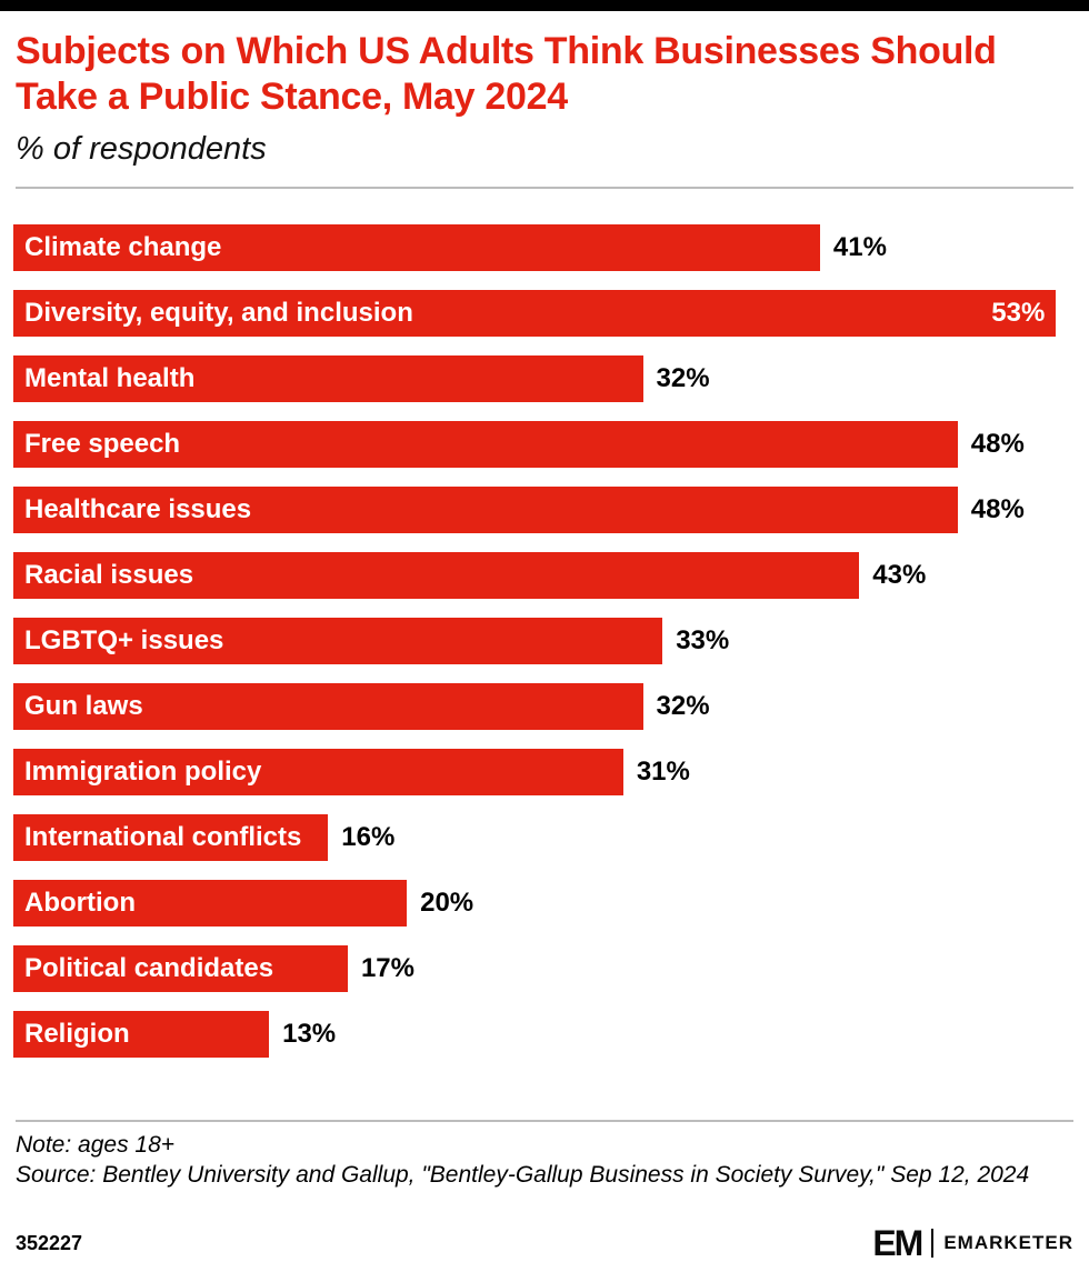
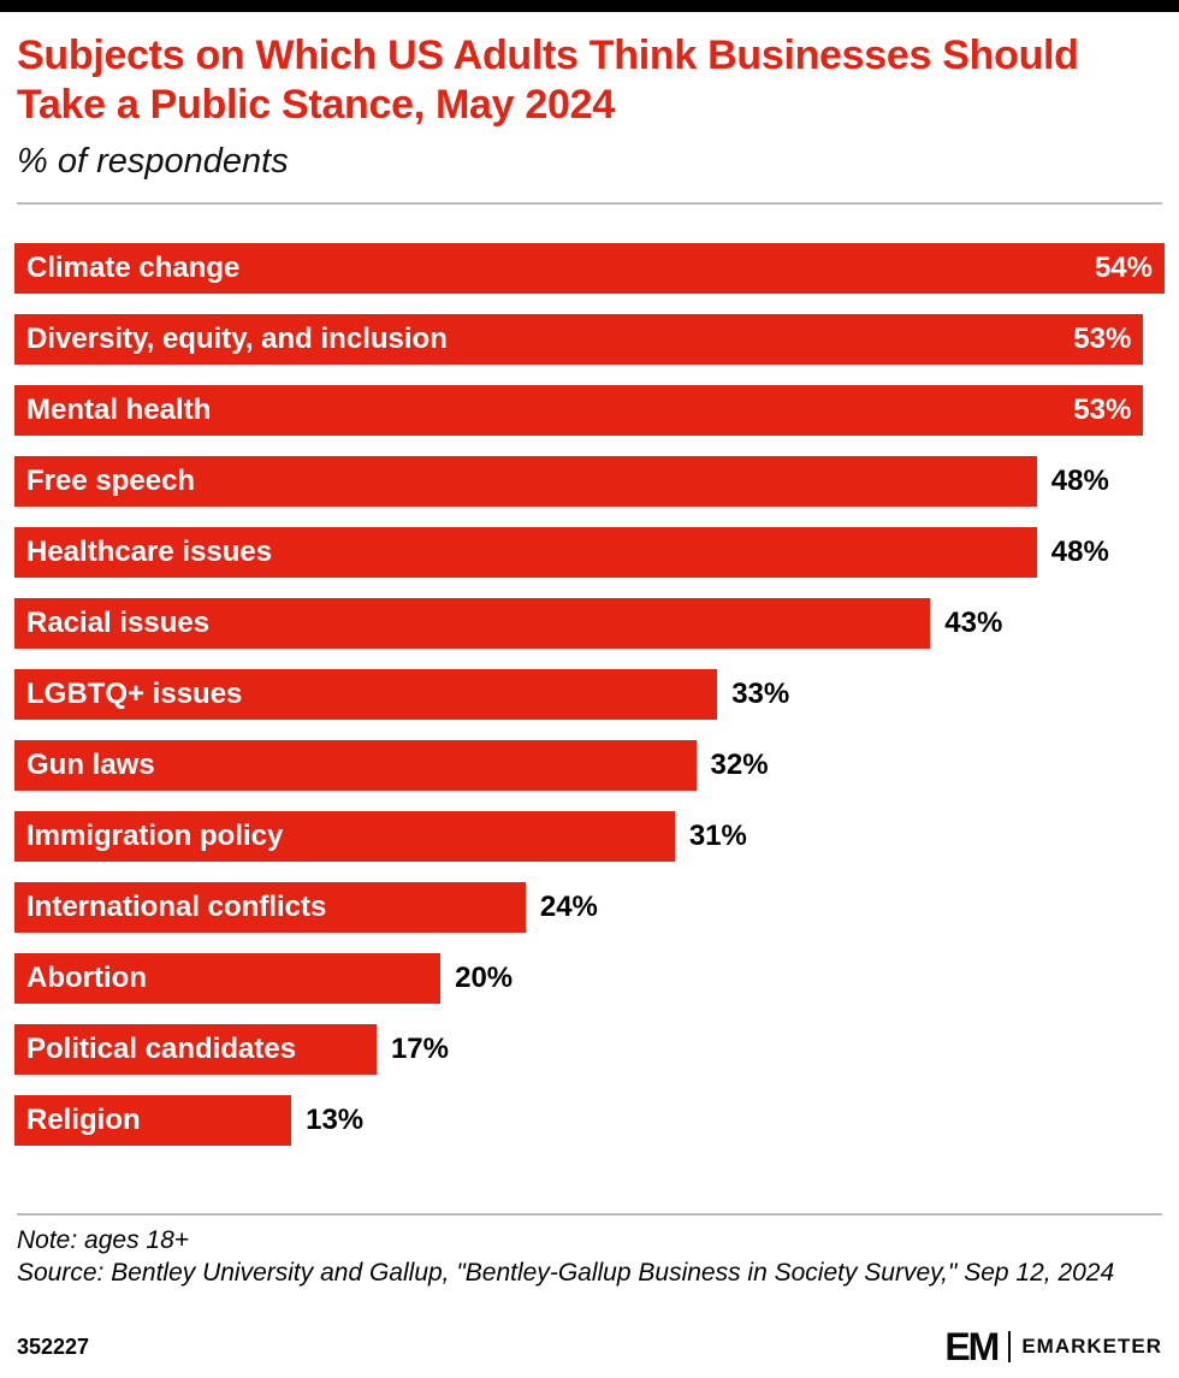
Climate change: 41% -> 54%
Mental health: 32% -> 53%
International conflicts: 16% -> 24%
